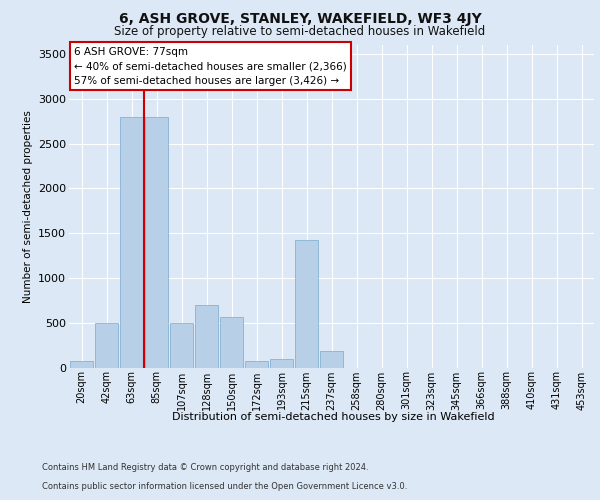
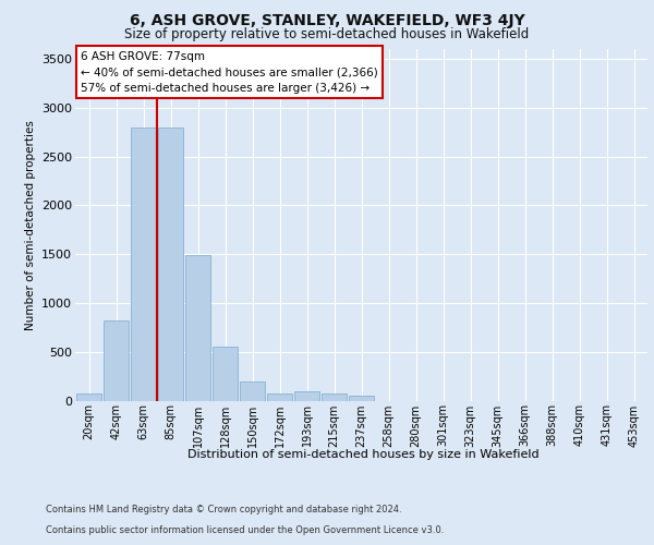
42sqm: 500 -> 820
107sqm: 500 -> 1490
128sqm: 700 -> 560
150sqm: 560 -> 200
215sqm: 1420 -> 80
237sqm: 180 -> 50
